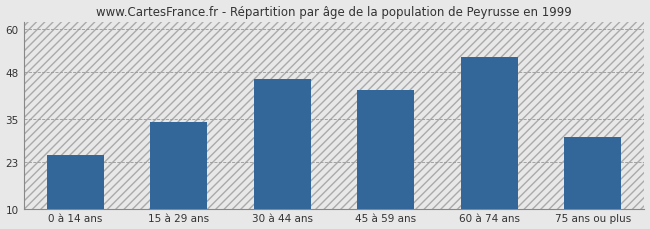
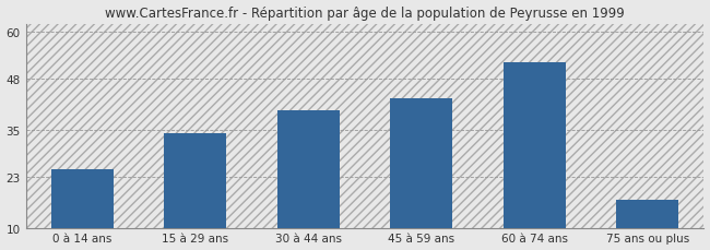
30 à 44 ans: 46 -> 40
75 ans ou plus: 30 -> 17
